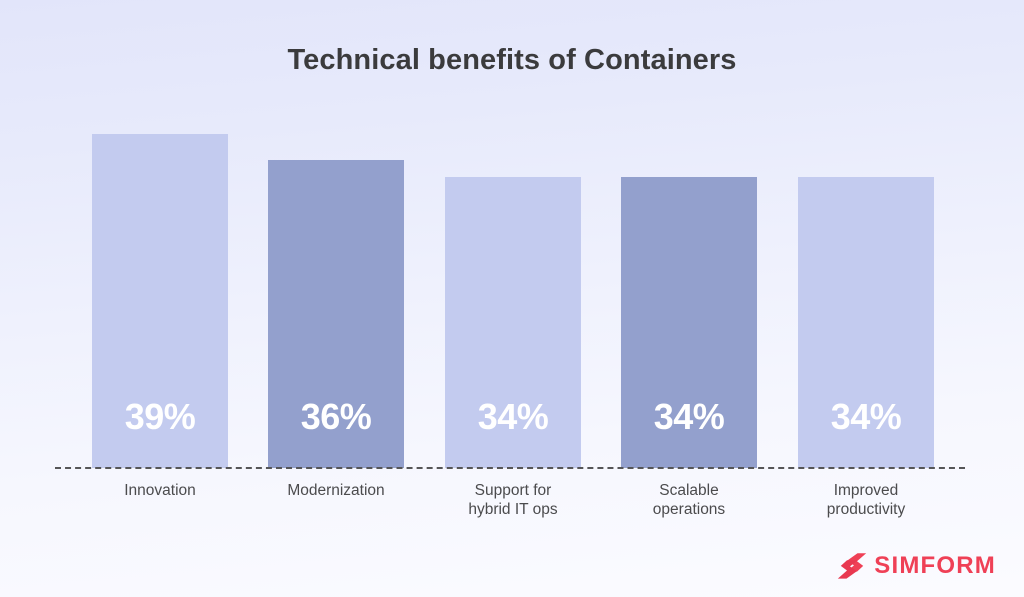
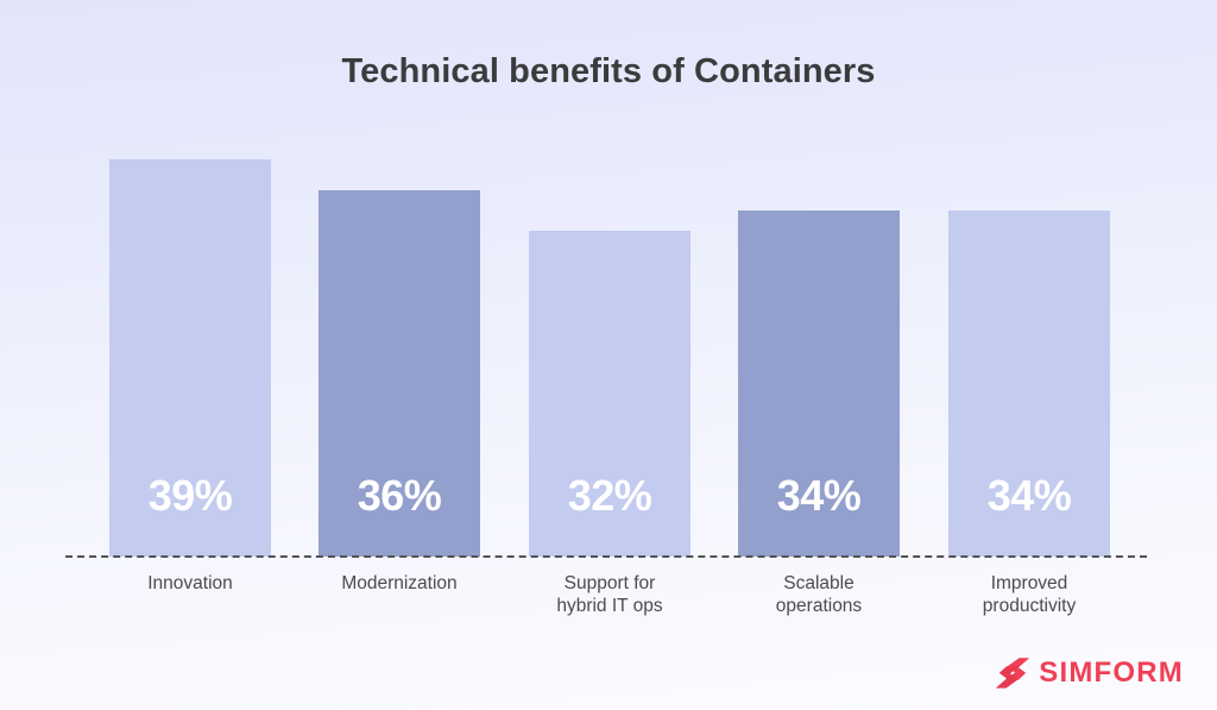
Support for hybrid IT ops: 34% -> 32%
